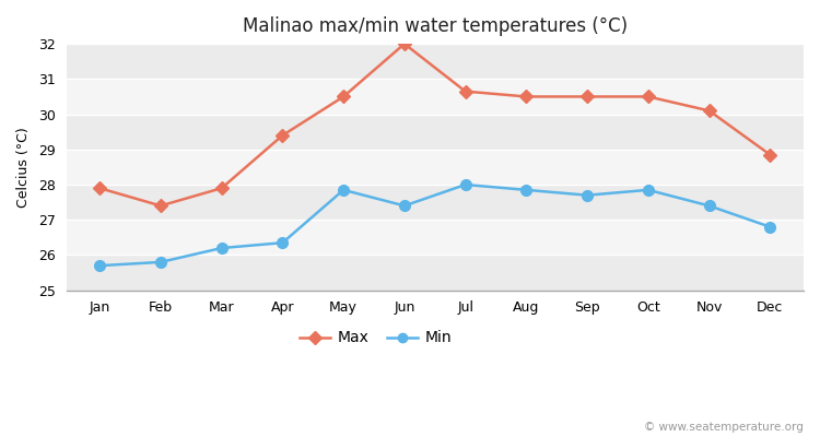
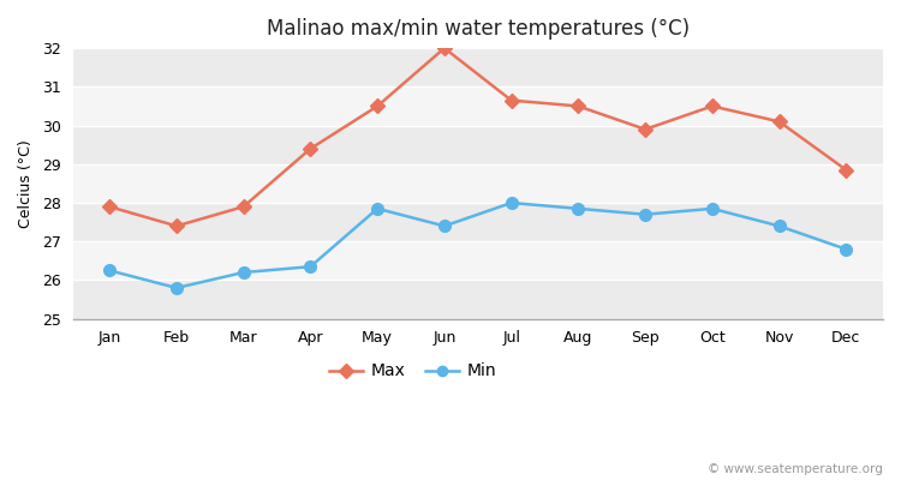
Min/Jan: 25.70 -> 26.25
Max/Sep: 30.50 -> 29.90
